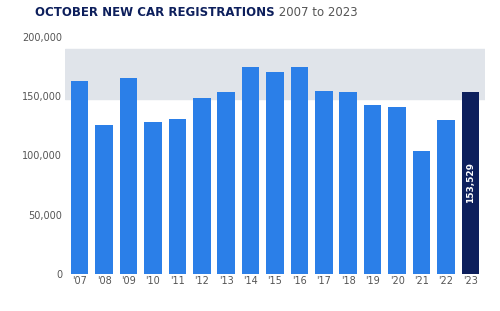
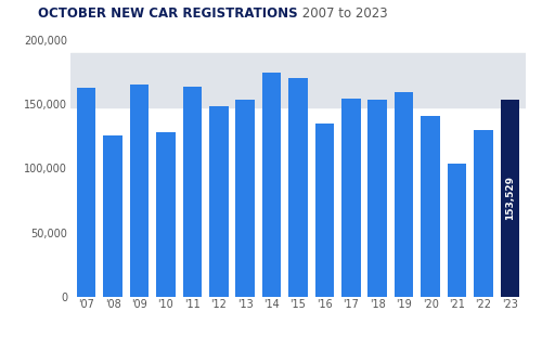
'11: 131,000 -> 164,000
'16: 175,000 -> 135,000
'19: 143,000 -> 160,000
